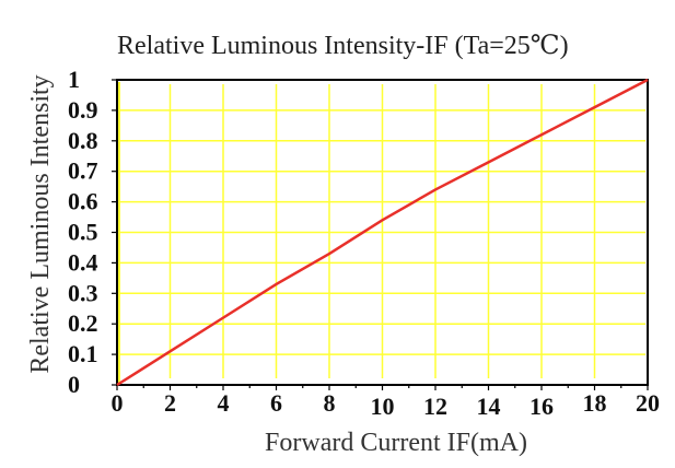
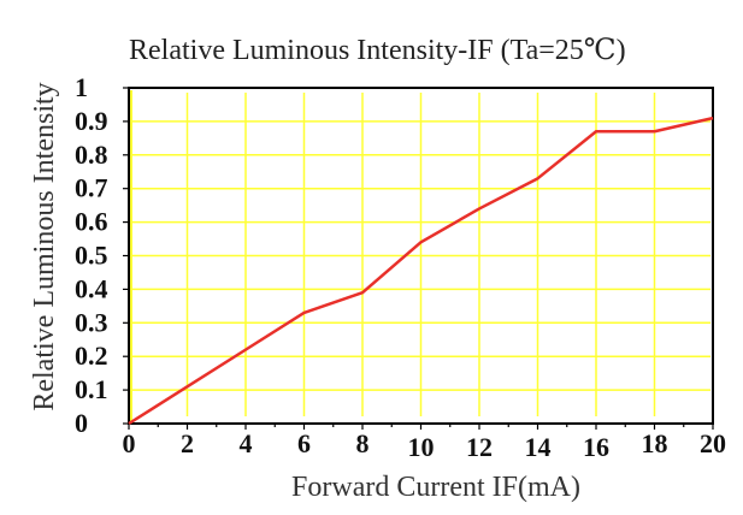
8: 0.43 -> 0.39
16: 0.82 -> 0.87
18: 0.91 -> 0.87
20: 1.00 -> 0.91
